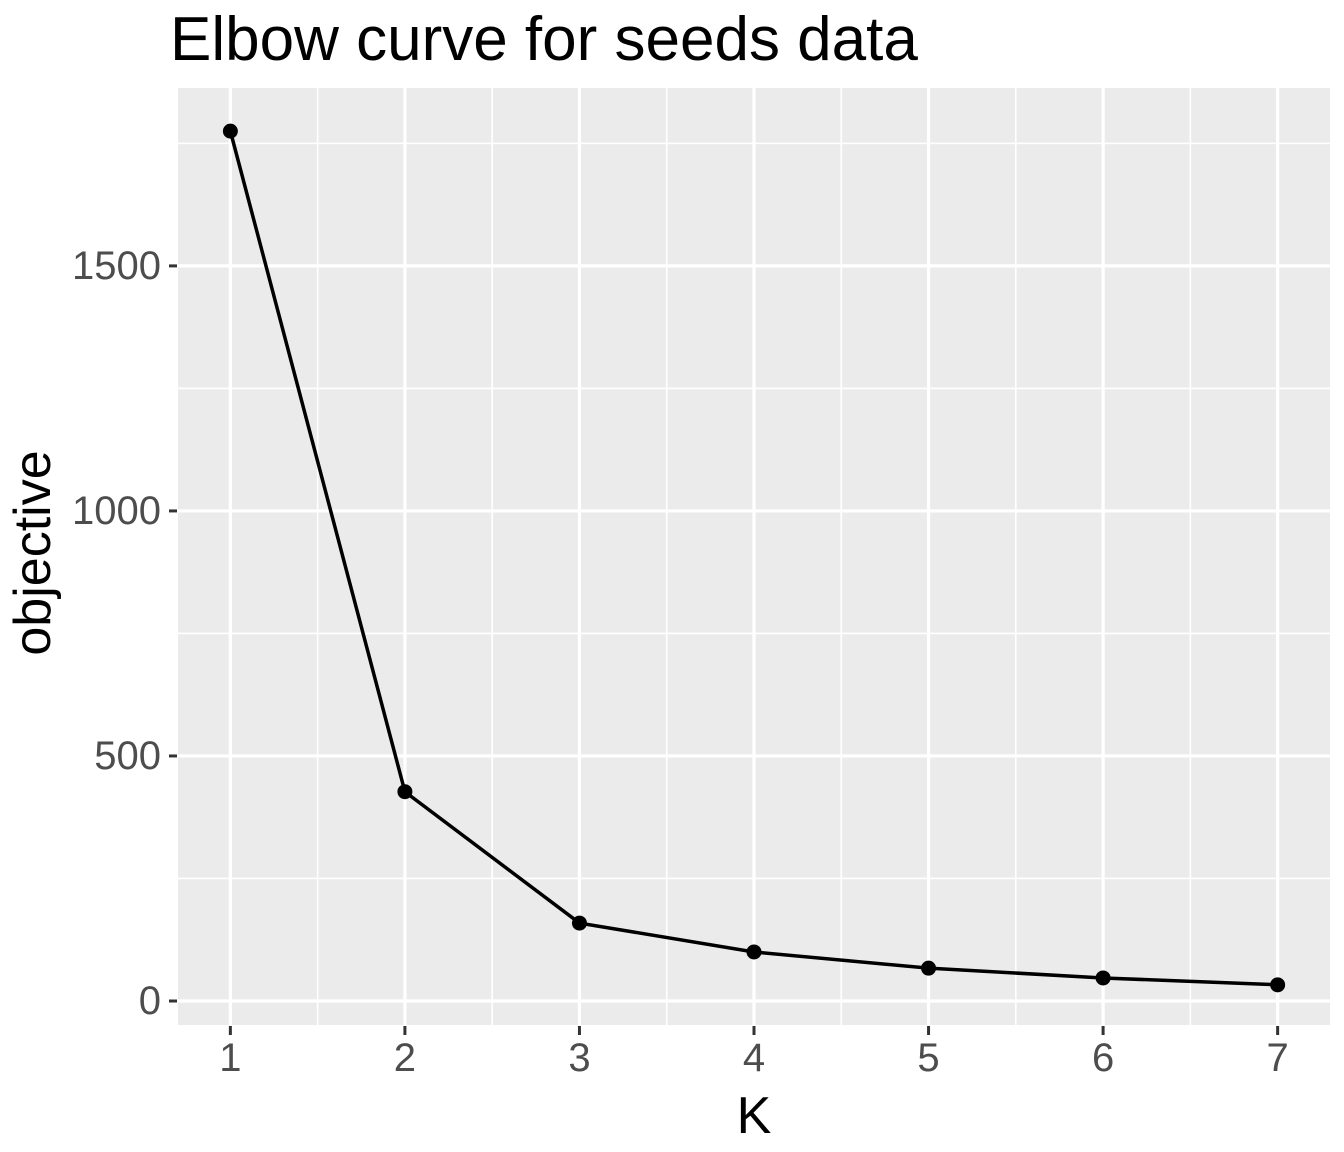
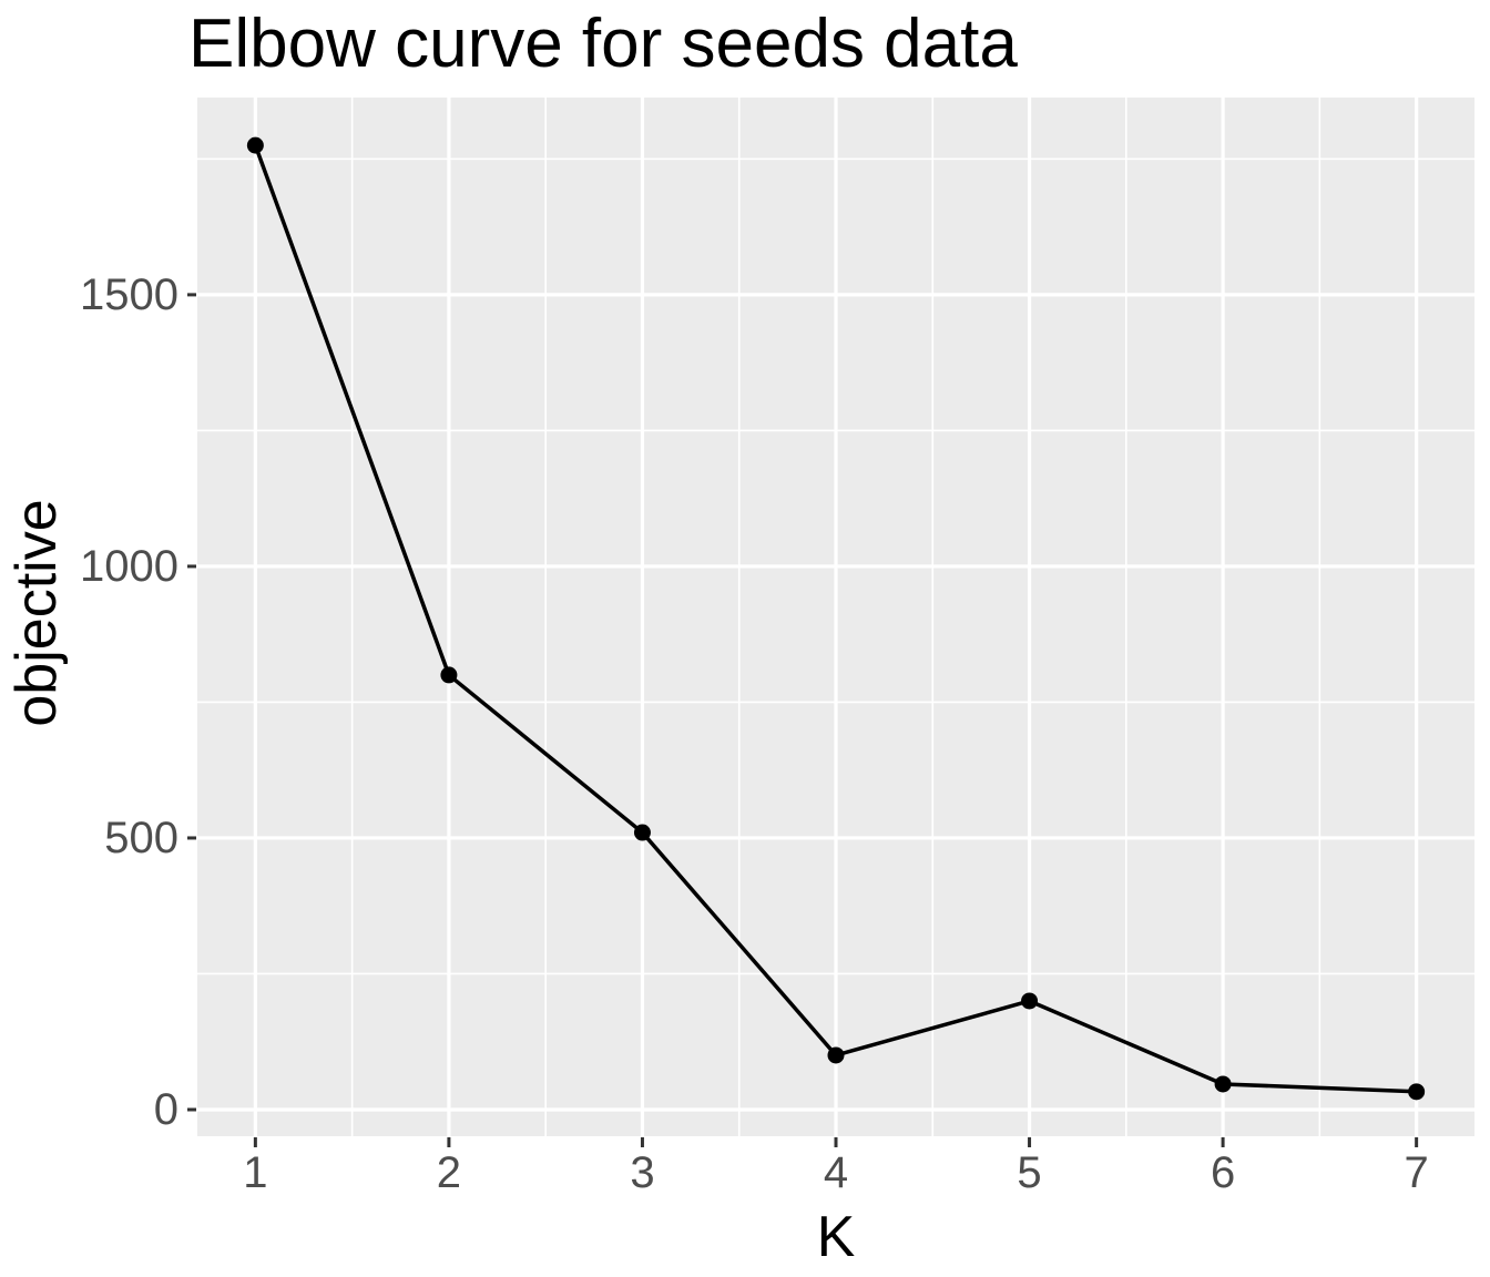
2: 430 -> 800
3: 160 -> 510
5: 70 -> 200
